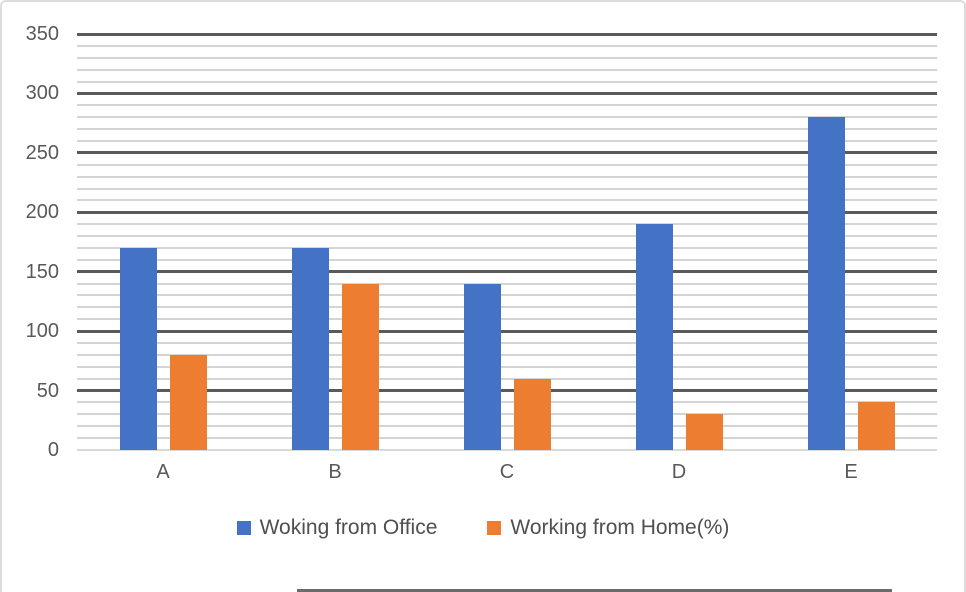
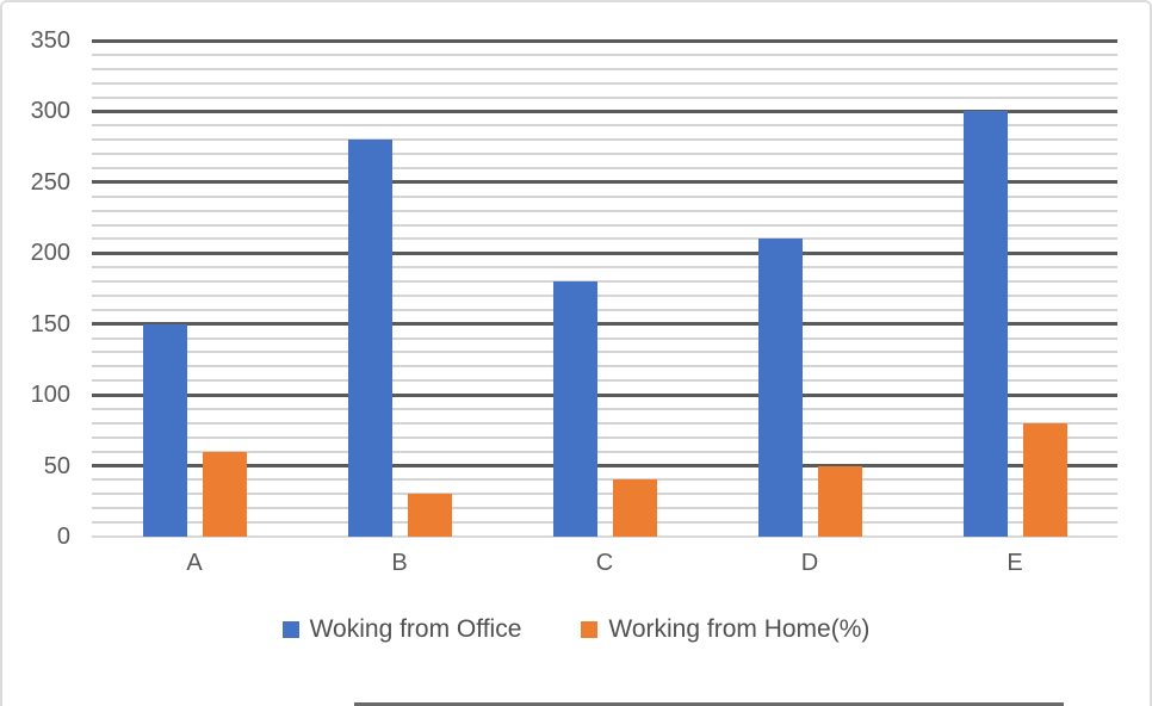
Woking from Office/A: 170 -> 150
Working from Home(%)/A: 80 -> 60
Woking from Office/B: 170 -> 280
Working from Home(%)/B: 140 -> 30
Woking from Office/C: 140 -> 180
Working from Home(%)/C: 60 -> 40
Woking from Office/D: 190 -> 210
Working from Home(%)/D: 30 -> 50
Woking from Office/E: 280 -> 300
Working from Home(%)/E: 40 -> 80
